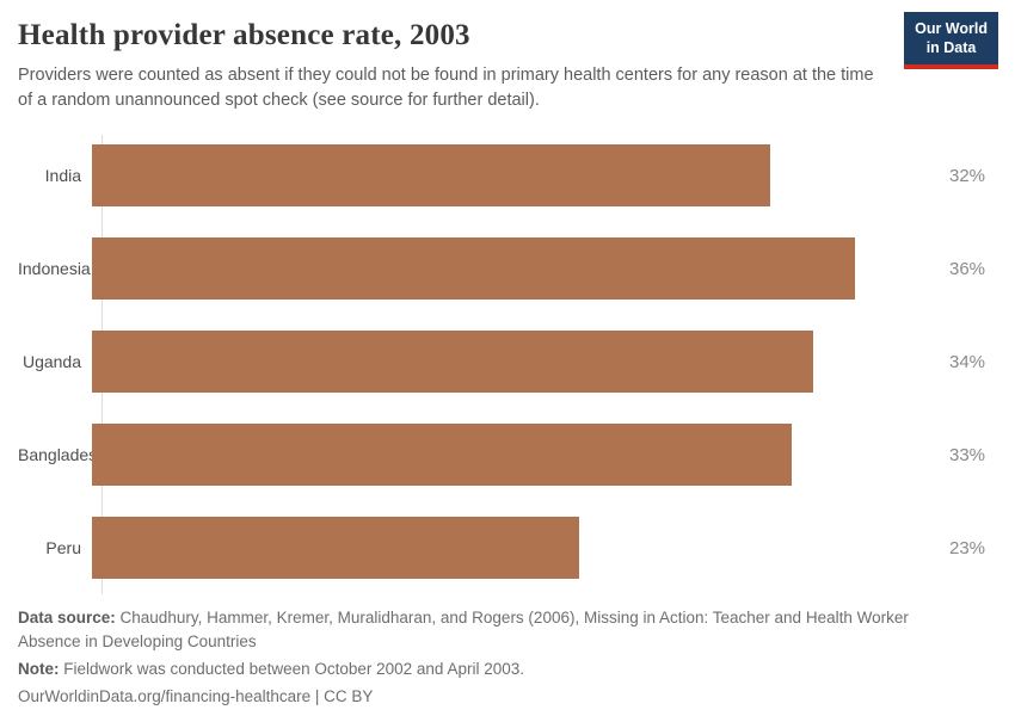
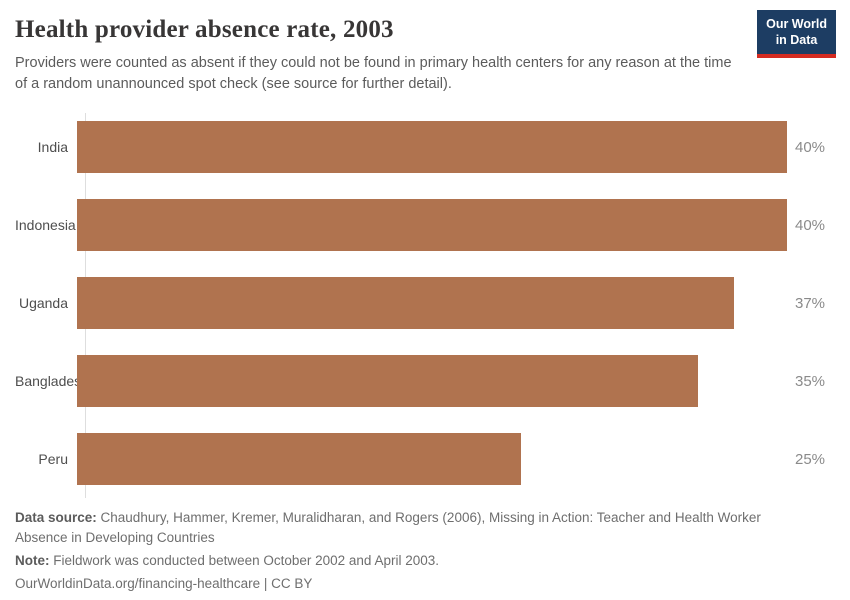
India: 32% -> 40%
Indonesia: 36% -> 40%
Uganda: 34% -> 37%
Bangladesh: 33% -> 35%
Peru: 23% -> 25%
